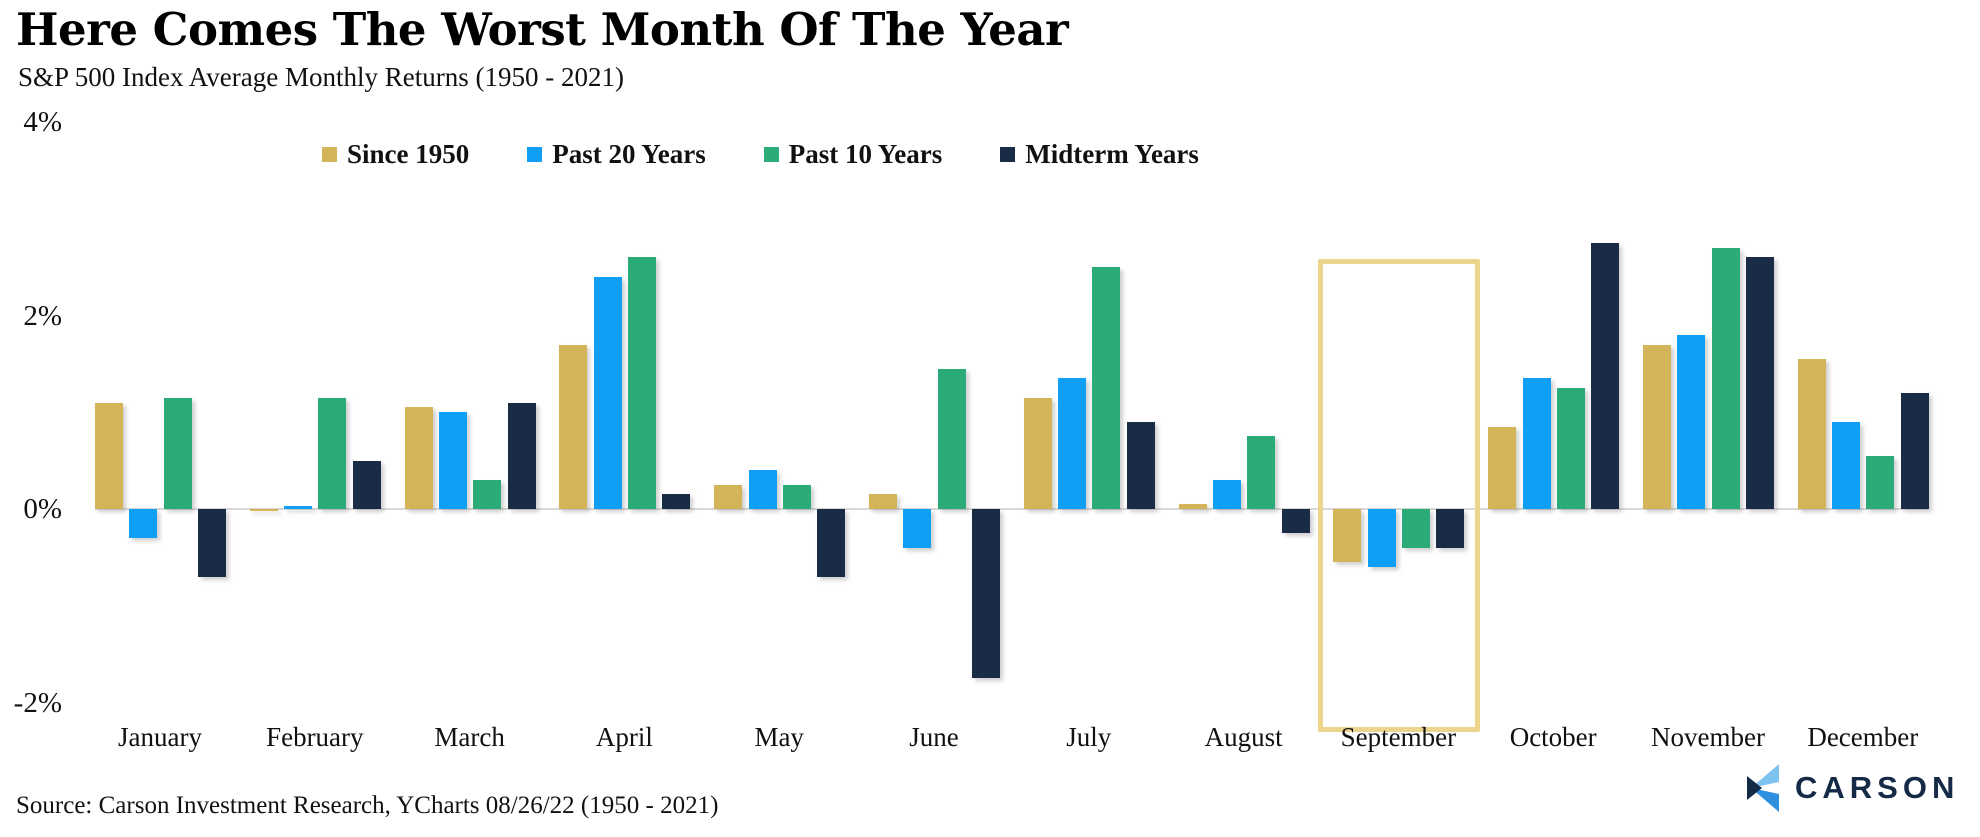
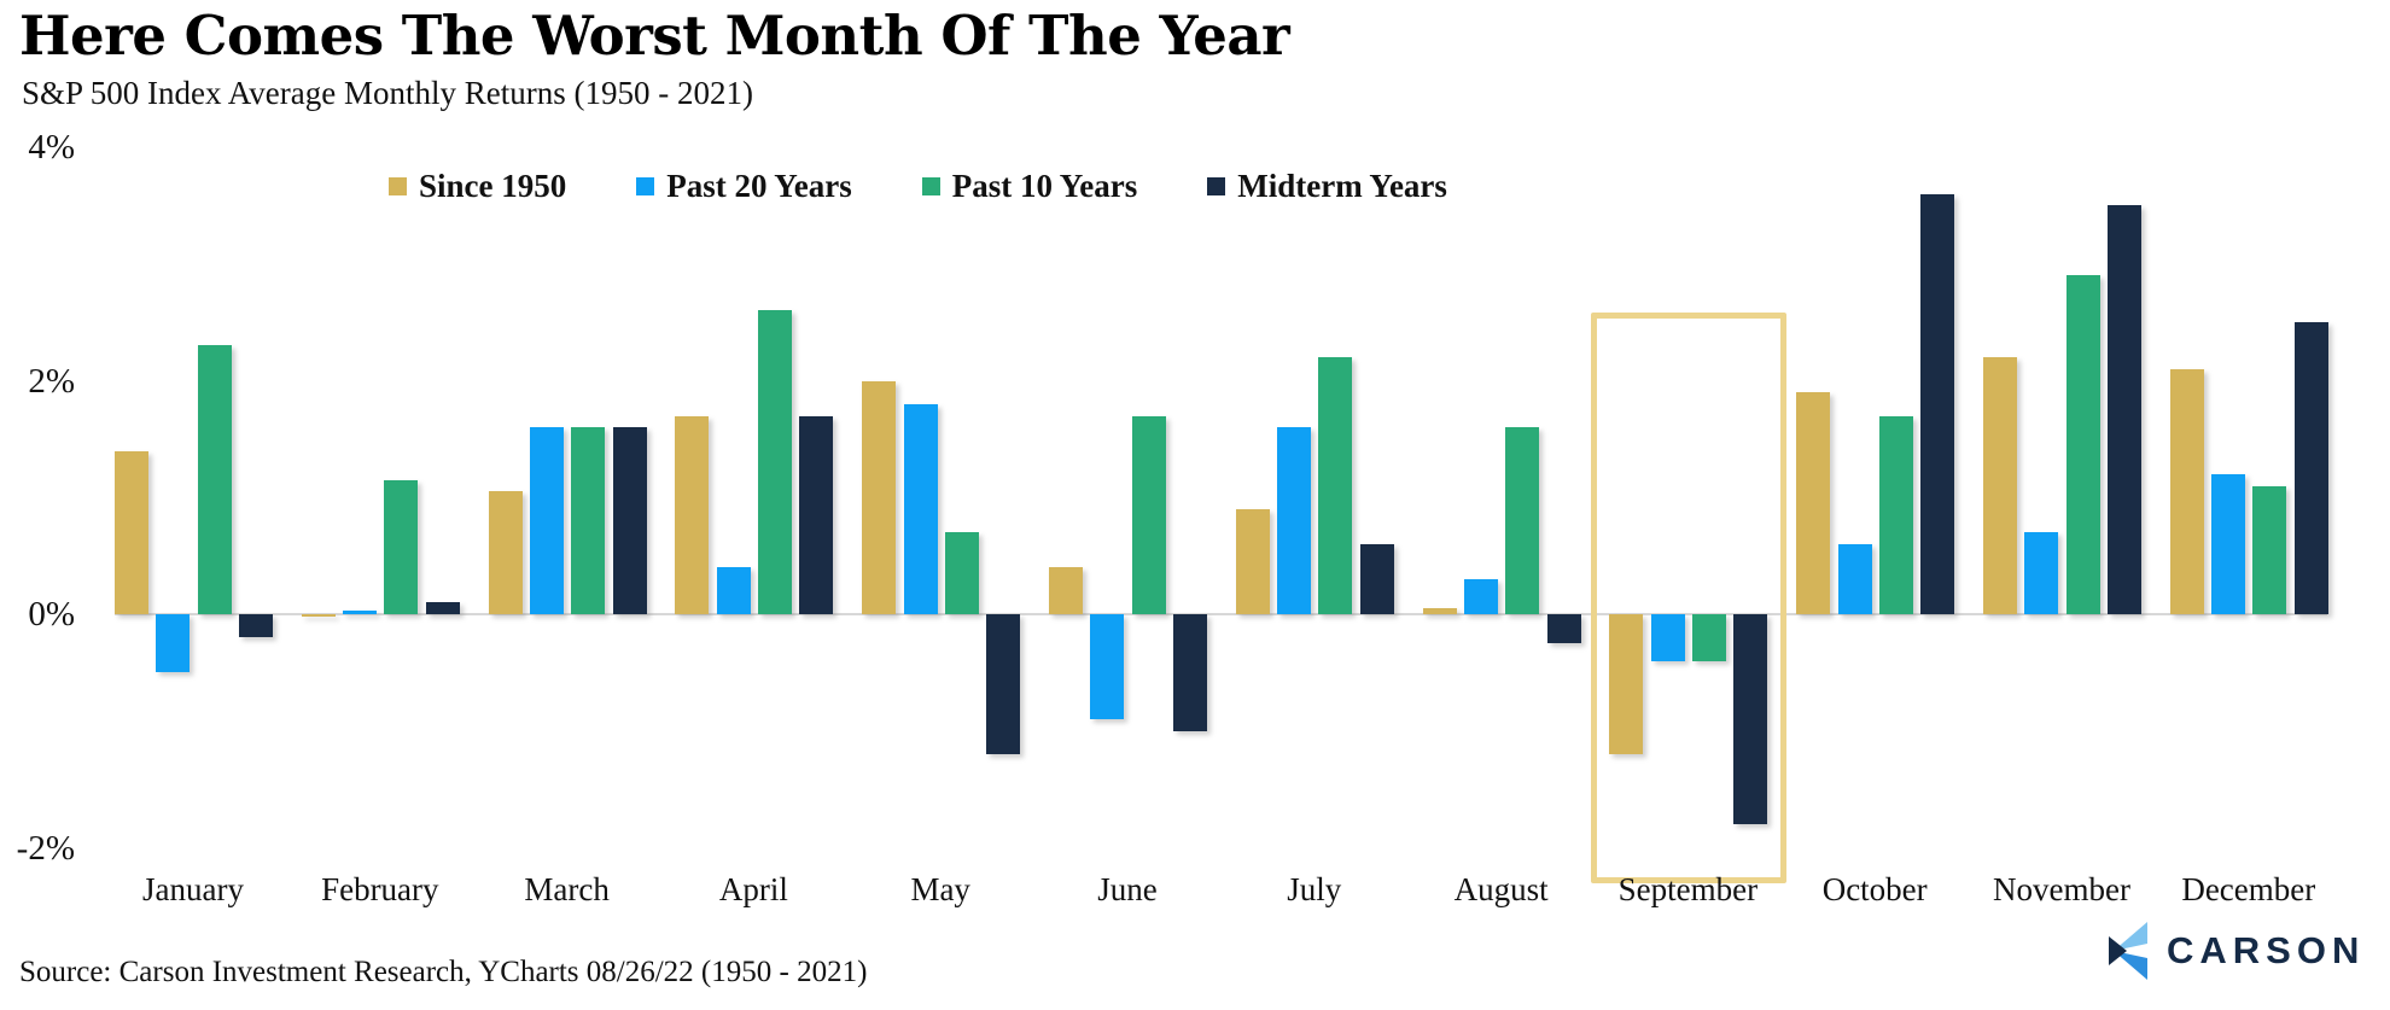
Since 1950/January: 1.1% -> 1.4%
Past 20 Years/January: -0.3% -> -0.5%
Past 10 Years/January: 1.1% -> 2.3%
Midterm Years/January: -0.7% -> -0.2%
Midterm Years/February: 0.5% -> 0.1%
Past 20 Years/March: 1.0% -> 1.6%
Past 10 Years/March: 0.3% -> 1.6%
Midterm Years/March: 1.1% -> 1.6%
Past 20 Years/April: 2.4% -> 0.4%
Midterm Years/April: 0.1% -> 1.7%
Since 1950/May: 0.2% -> 2.0%
Past 20 Years/May: 0.4% -> 1.8%
Past 10 Years/May: 0.2% -> 0.7%
Midterm Years/May: -0.7% -> -1.2%
Since 1950/June: 0.1% -> 0.4%
Past 20 Years/June: -0.4% -> -0.9%
Past 10 Years/June: 1.4% -> 1.7%
Midterm Years/June: -1.8% -> -1.0%
Since 1950/July: 1.1% -> 0.9%
Past 20 Years/July: 1.4% -> 1.6%
Past 10 Years/July: 2.5% -> 2.2%
Midterm Years/July: 0.9% -> 0.6%
Past 10 Years/August: 0.8% -> 1.6%
Since 1950/September: -0.6% -> -1.2%
Past 20 Years/September: -0.6% -> -0.4%
Midterm Years/September: -0.4% -> -1.8%
Since 1950/October: 0.8% -> 1.9%
Past 20 Years/October: 1.4% -> 0.6%
Past 10 Years/October: 1.2% -> 1.7%
Midterm Years/October: 2.8% -> 3.6%
Since 1950/November: 1.7% -> 2.2%
Past 20 Years/November: 1.8% -> 0.7%
Past 10 Years/November: 2.7% -> 2.9%
Midterm Years/November: 2.6% -> 3.5%
Since 1950/December: 1.6% -> 2.1%
Past 20 Years/December: 0.9% -> 1.2%
Past 10 Years/December: 0.6% -> 1.1%
Midterm Years/December: 1.2% -> 2.5%
